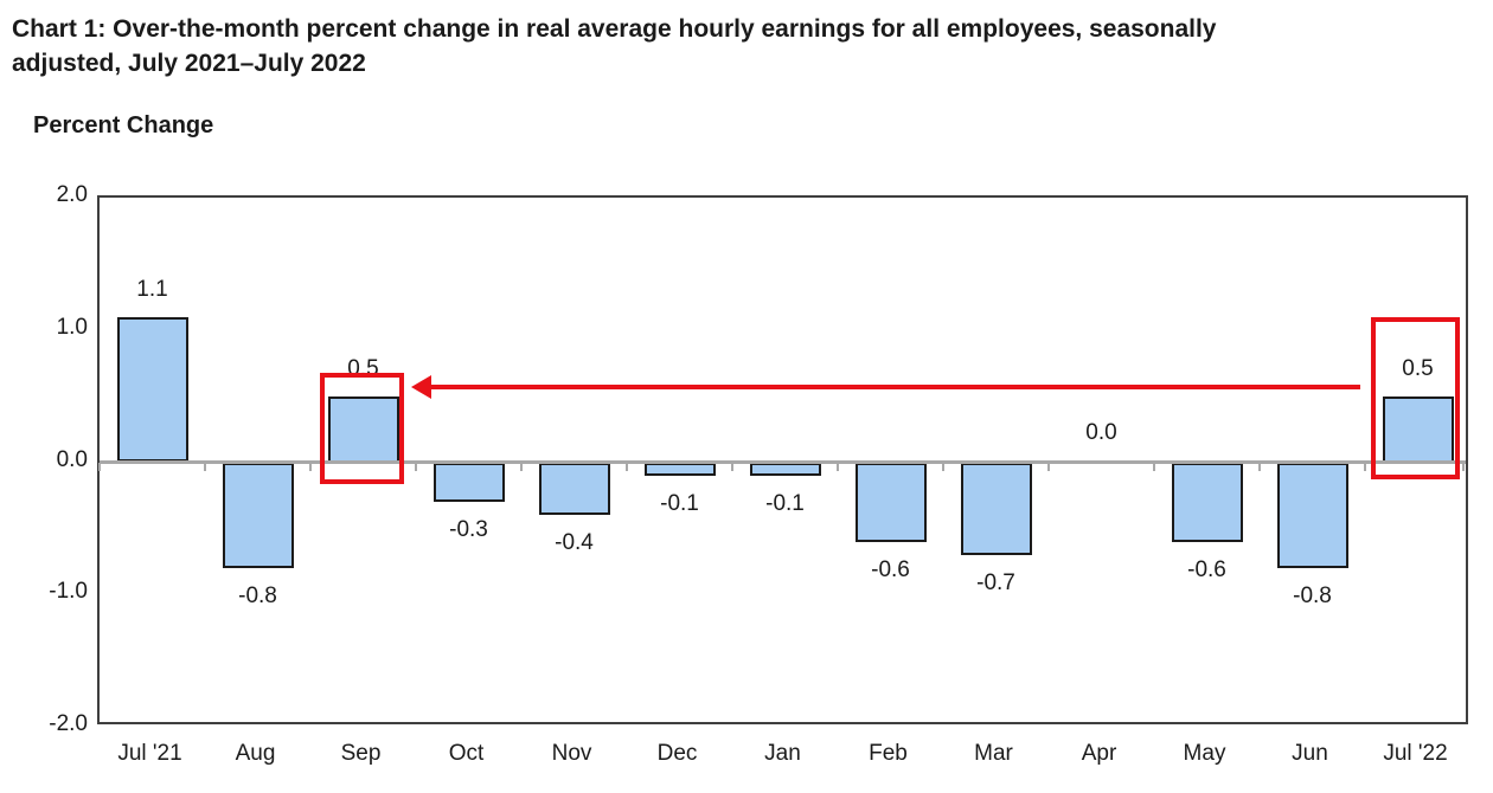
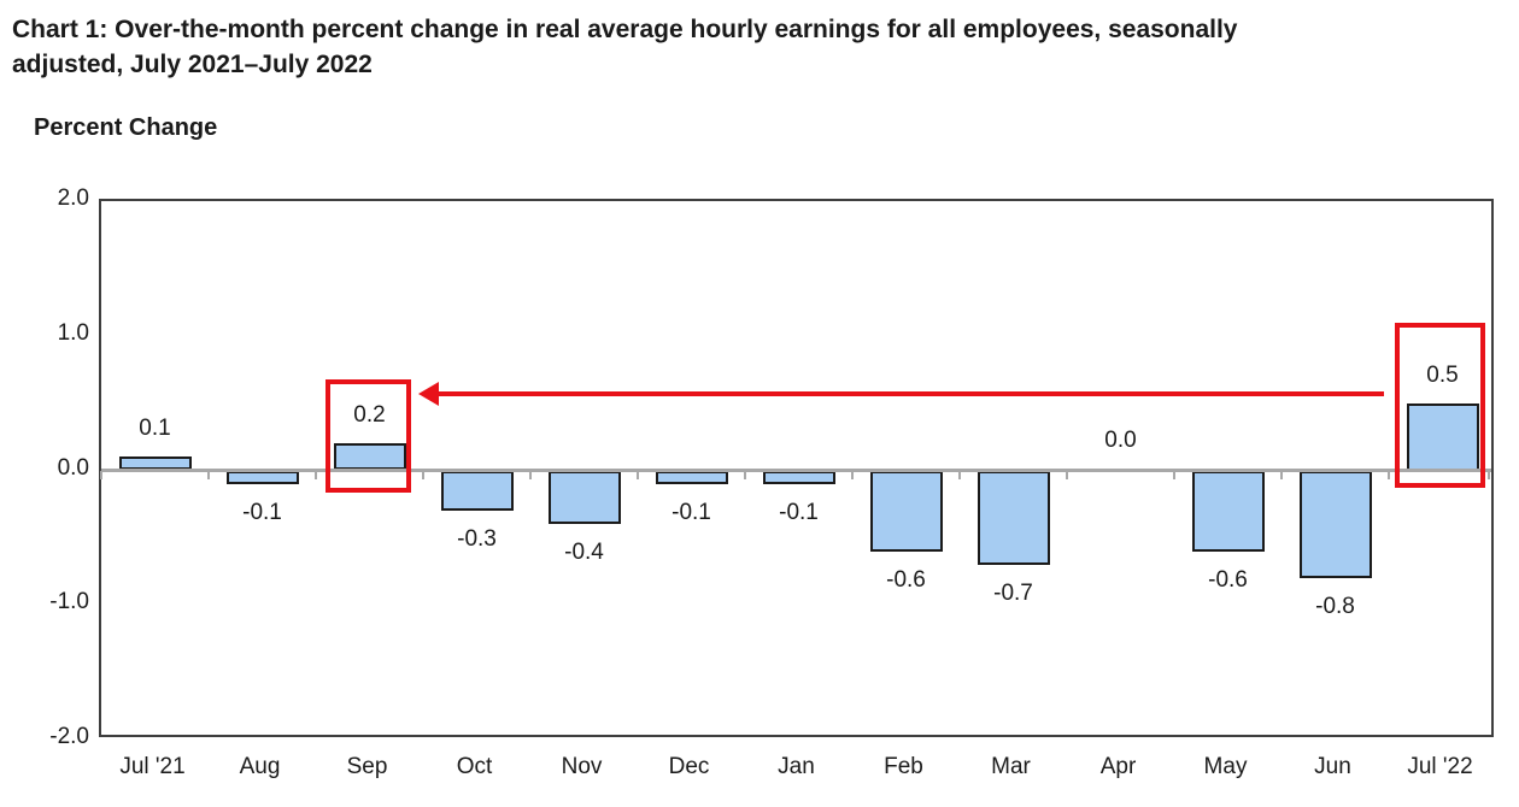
Jul '21: 1.1 -> 0.1
Aug: -0.8 -> -0.1
Sep: 0.5 -> 0.2
